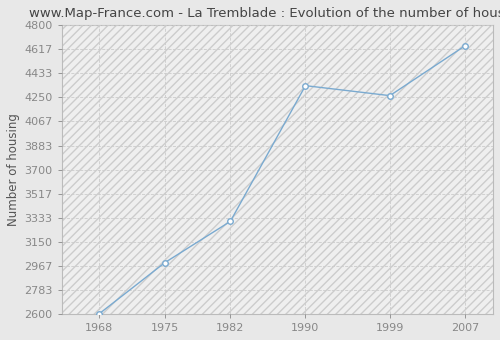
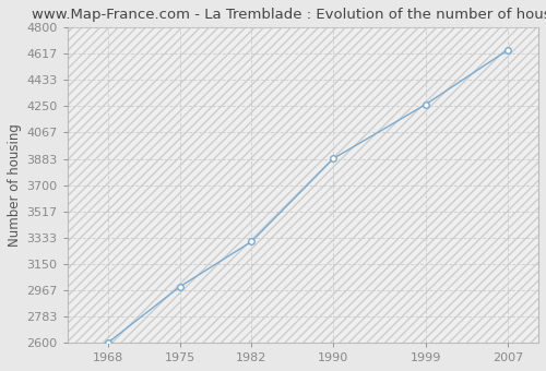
1990: 4340 -> 3890
